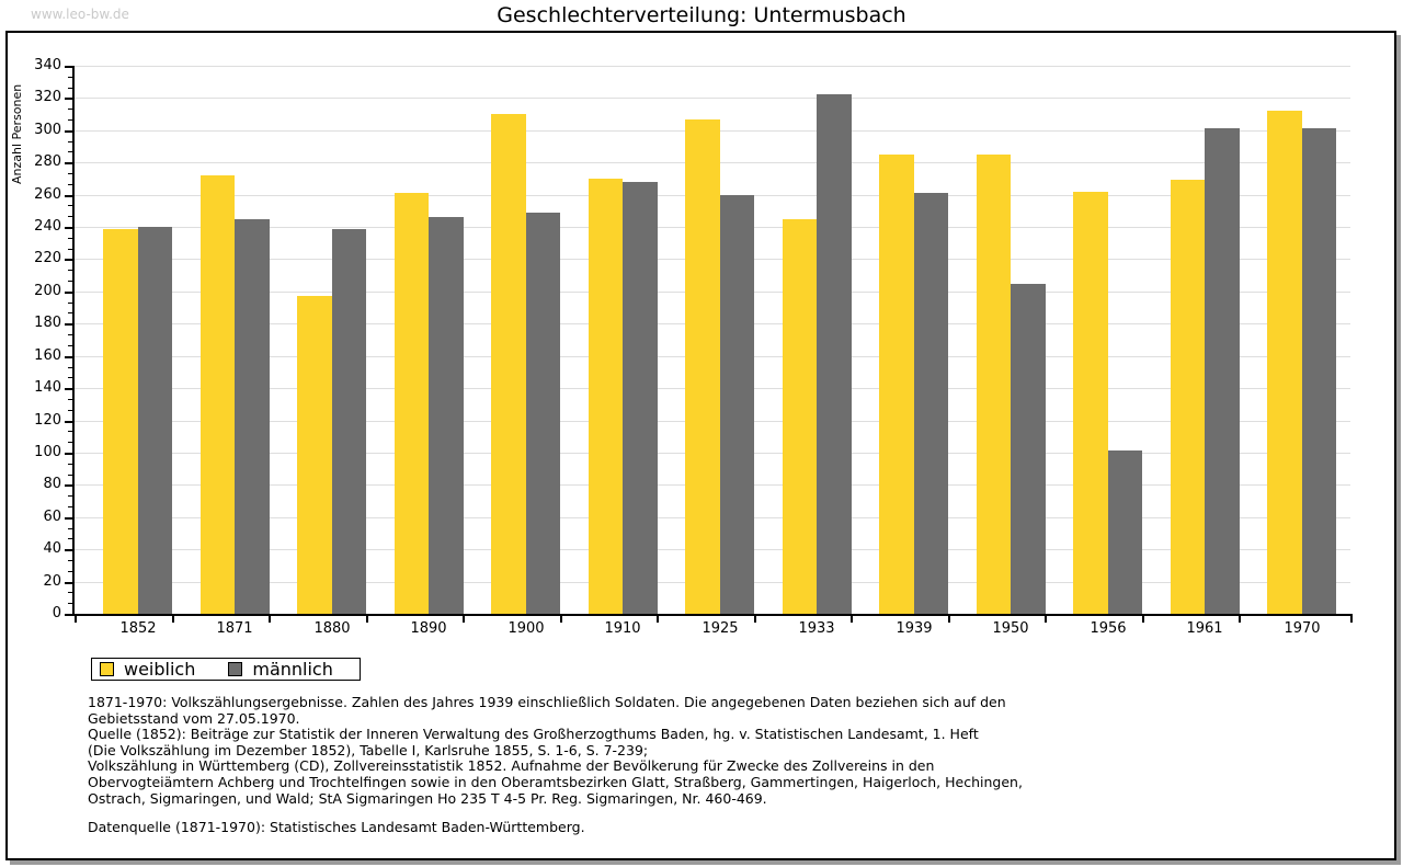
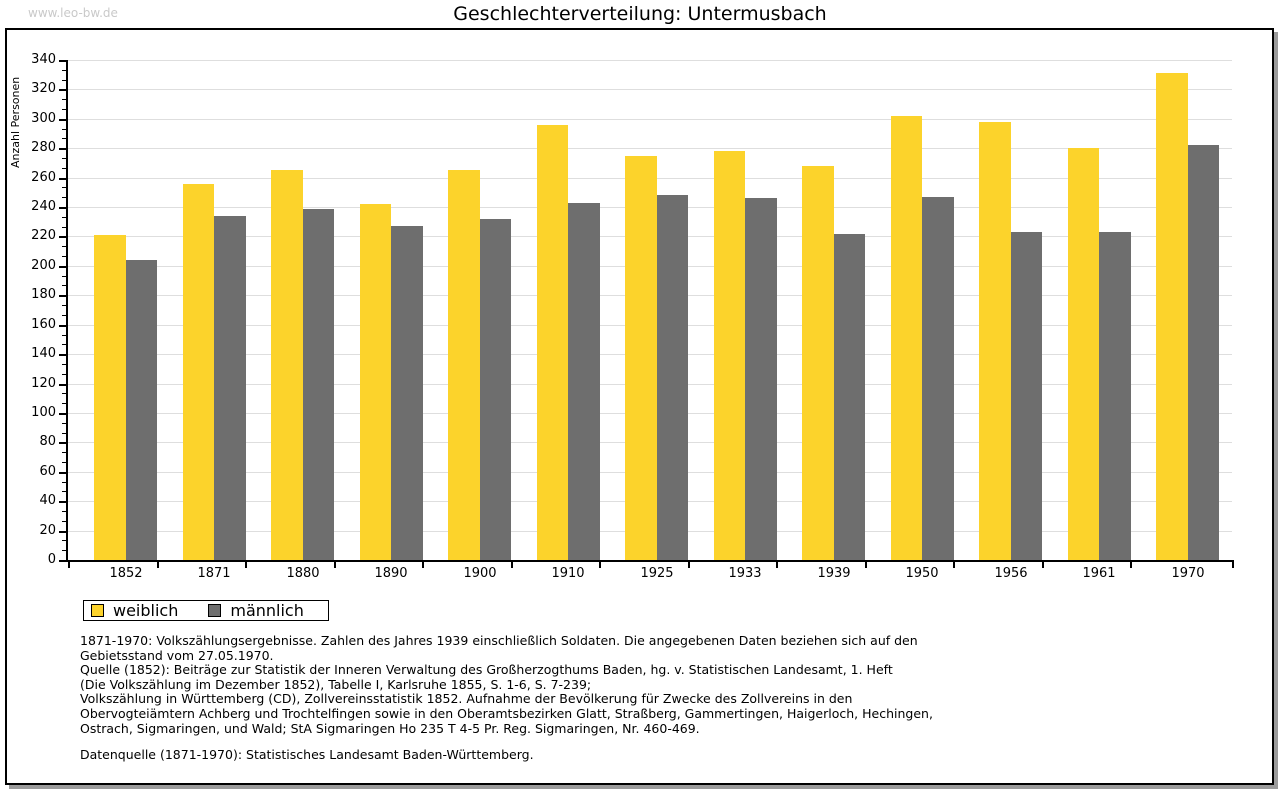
weiblich/1852: 239 -> 221
männlich/1852: 240 -> 204
weiblich/1871: 272 -> 256
männlich/1871: 245 -> 234
weiblich/1880: 197 -> 265
weiblich/1890: 261 -> 242
männlich/1890: 246 -> 227
weiblich/1900: 310 -> 265
männlich/1900: 249 -> 232
weiblich/1910: 270 -> 296
männlich/1910: 268 -> 243
weiblich/1925: 307 -> 275
männlich/1925: 260 -> 248
weiblich/1933: 245 -> 278
männlich/1933: 322 -> 246
weiblich/1939: 285 -> 268
männlich/1939: 261 -> 222
weiblich/1950: 285 -> 302
männlich/1950: 205 -> 247
weiblich/1956: 262 -> 298
männlich/1956: 101 -> 223
weiblich/1961: 269 -> 280
männlich/1961: 301 -> 223
weiblich/1970: 312 -> 331
männlich/1970: 301 -> 282
